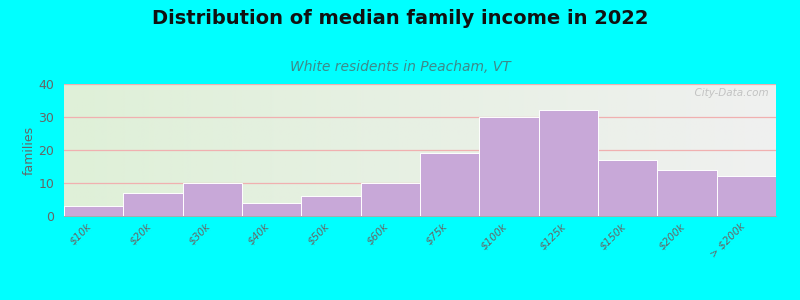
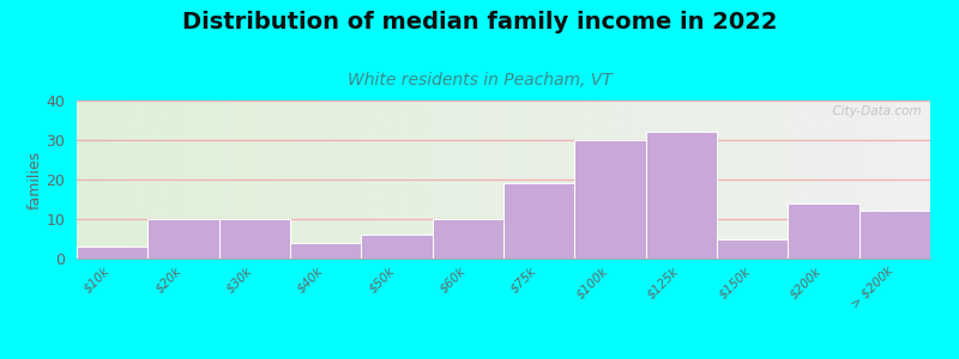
$20k: 7 -> 10
$150k: 17 -> 5
